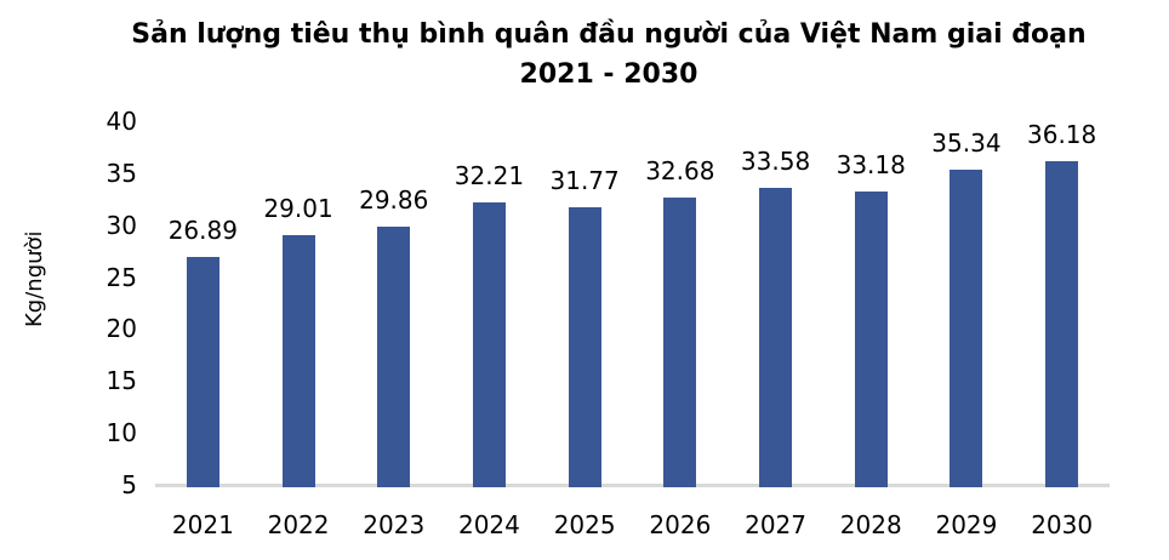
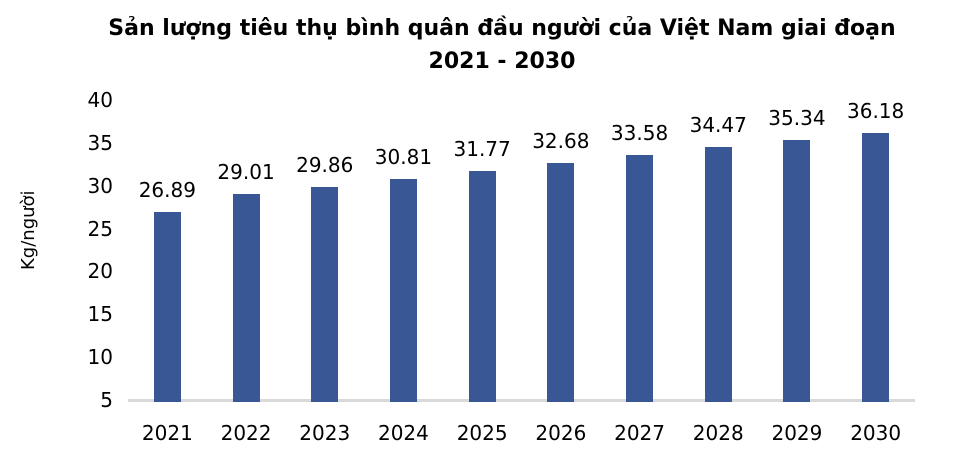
2024: 32.21 -> 30.81
2028: 33.18 -> 34.47
